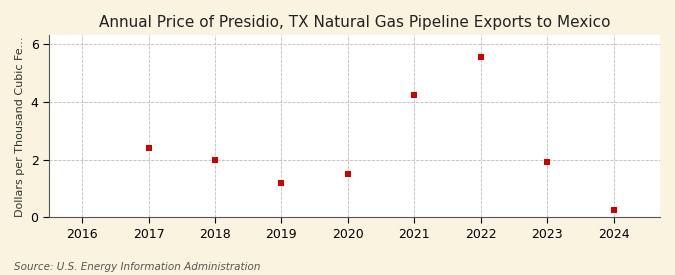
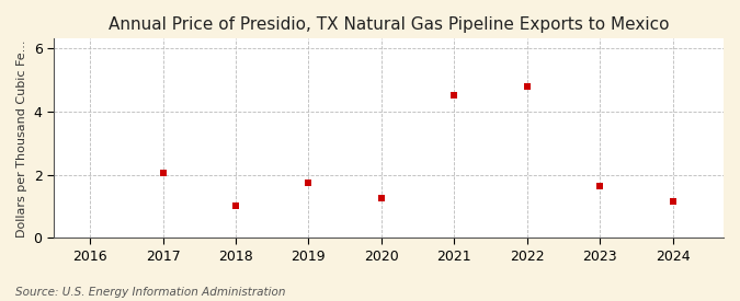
2017: 2.40 -> 2.05
2018: 2.00 -> 1.00
2019: 1.20 -> 1.75
2020: 1.50 -> 1.25
2021: 4.25 -> 4.50
2022: 5.55 -> 4.80
2023: 1.90 -> 1.65
2024: 0.25 -> 1.15
